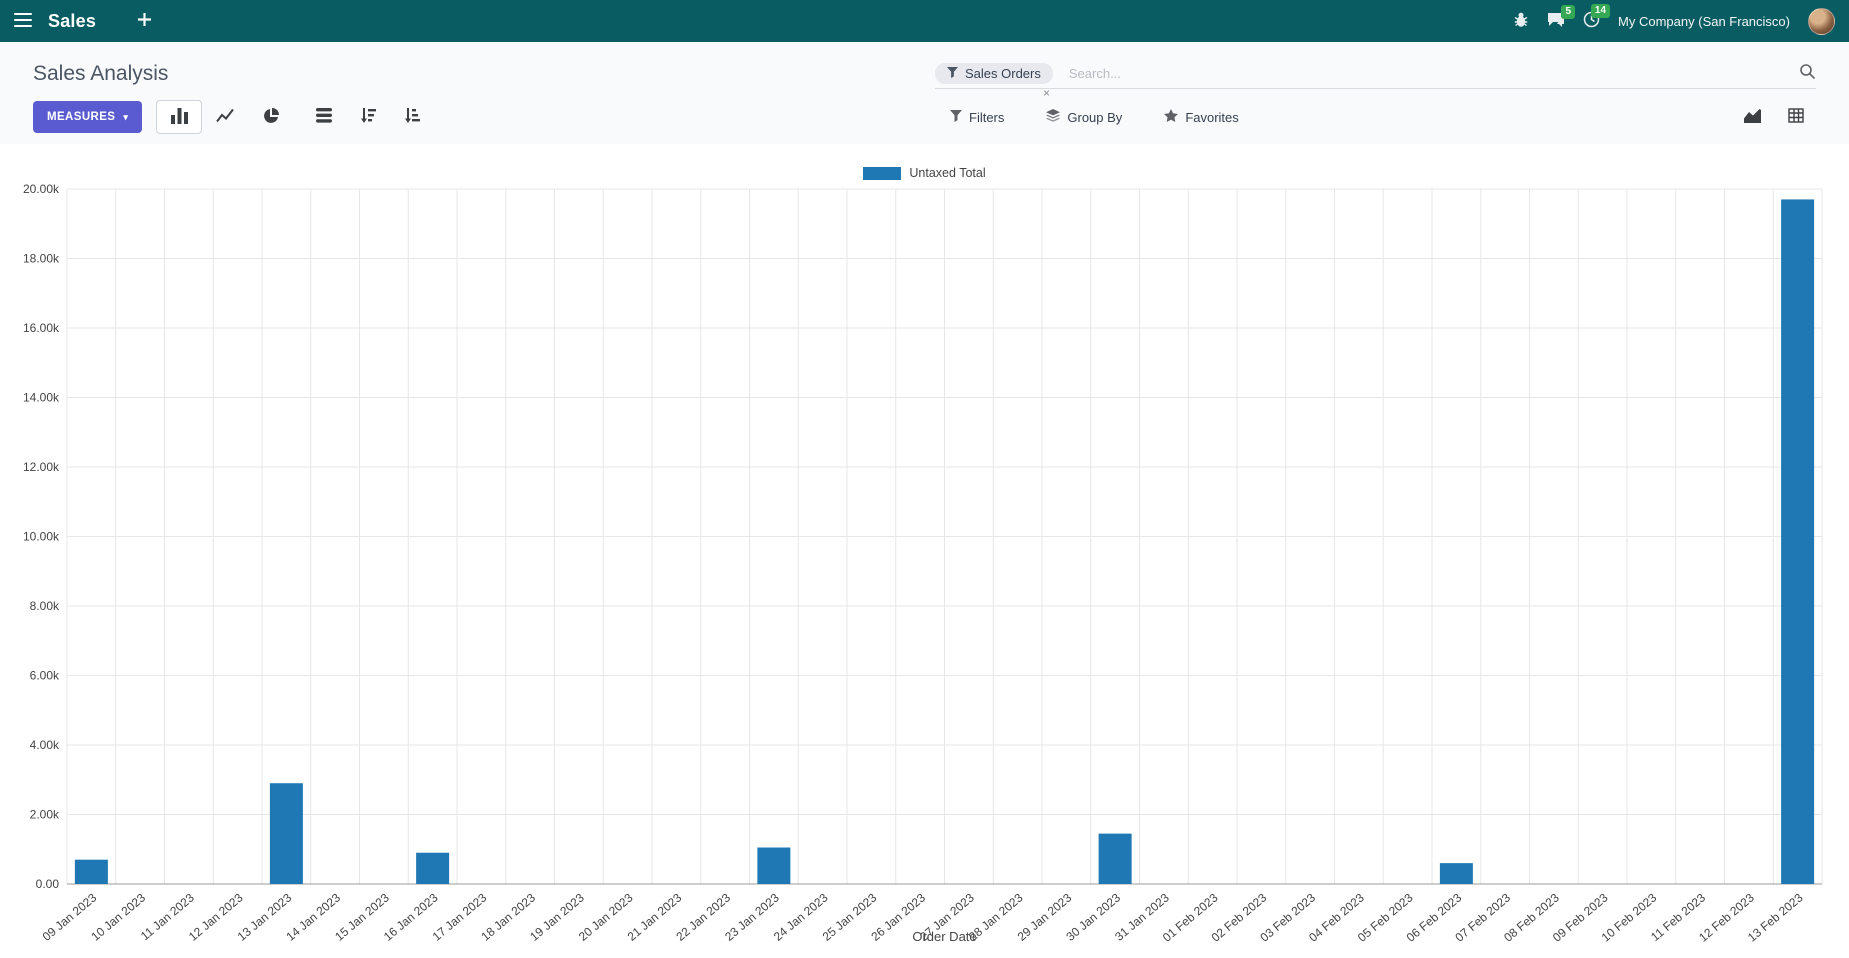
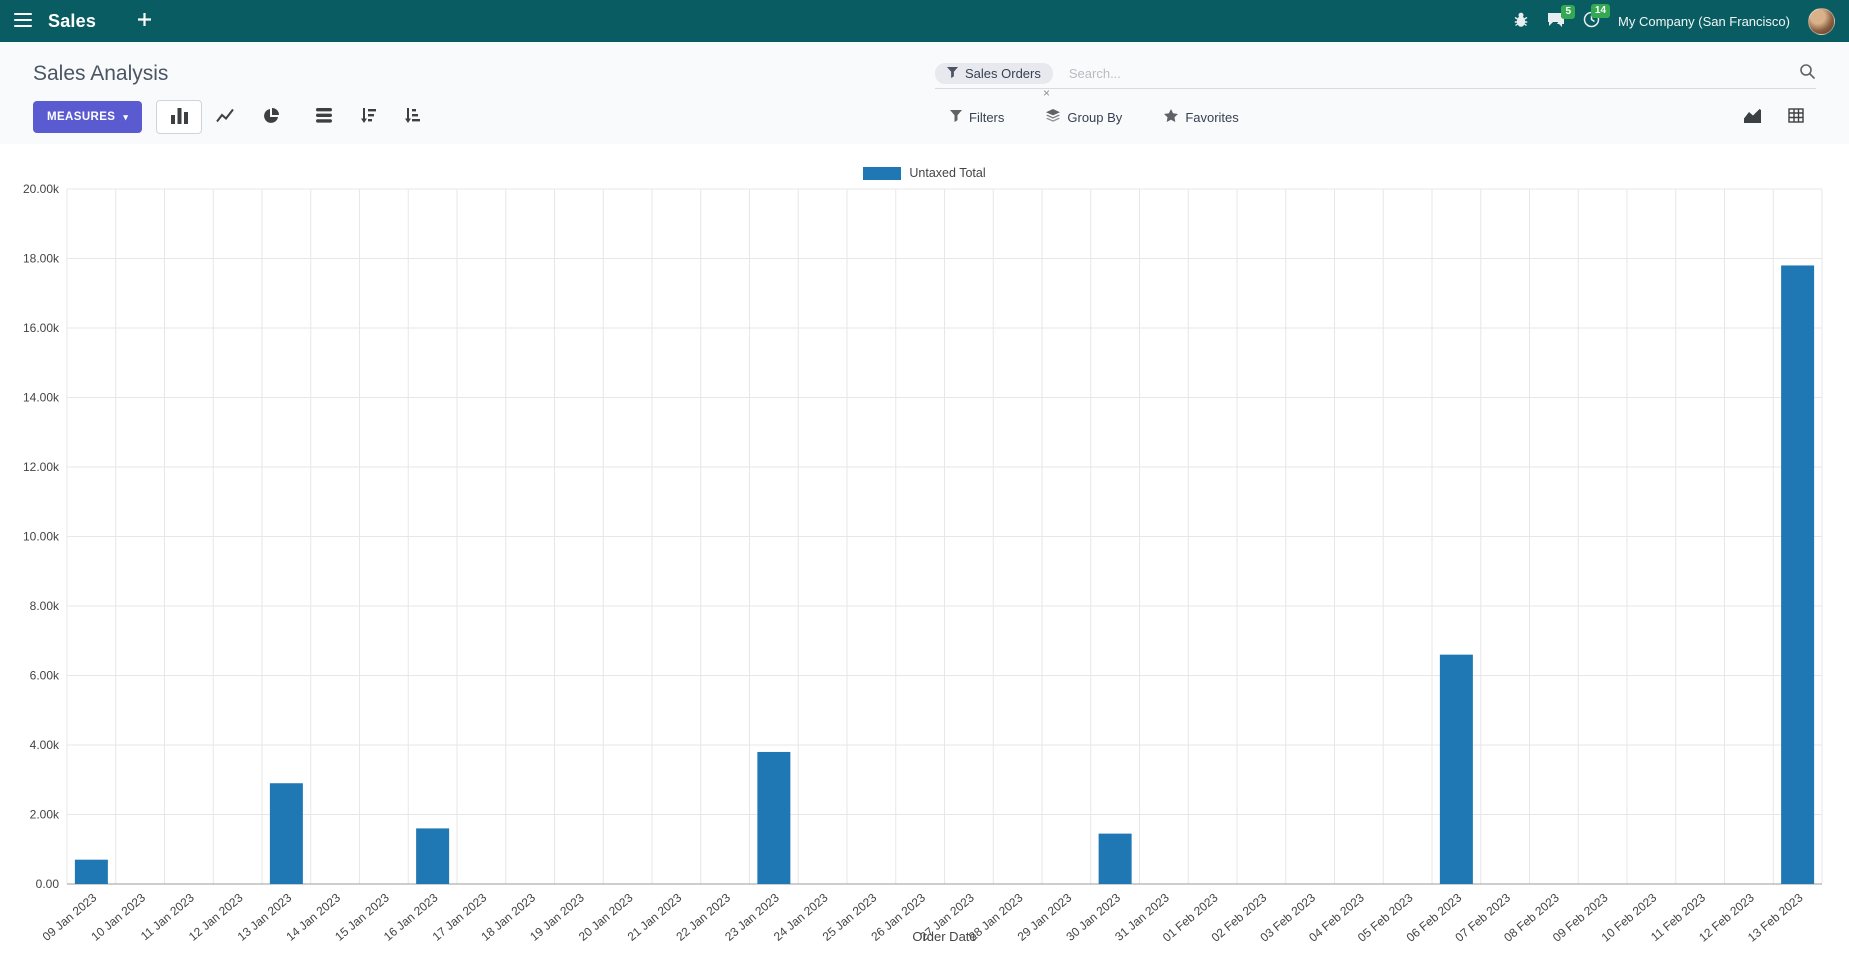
16 Jan 2023: 0.9k -> 1.6k
23 Jan 2023: 1.0k -> 3.8k
06 Feb 2023: 0.6k -> 6.6k
13 Feb 2023: 19.7k -> 17.8k
